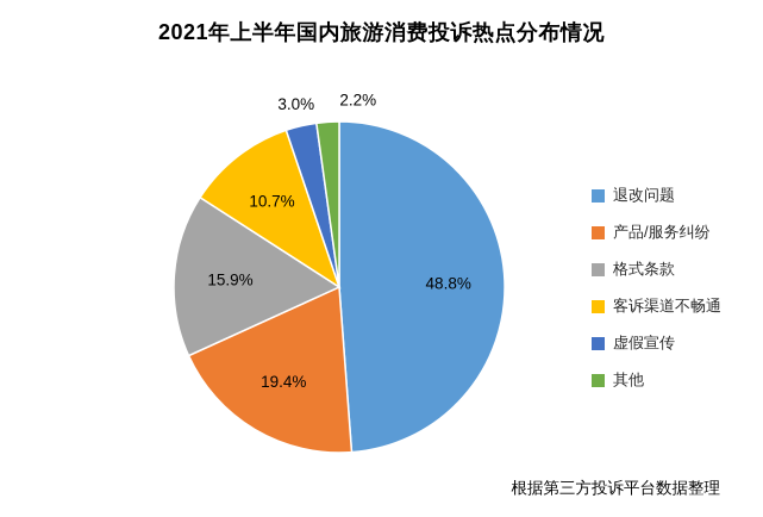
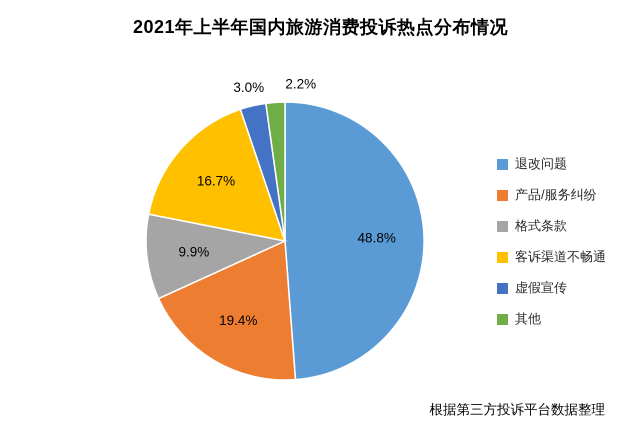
格式条款: 15.9% -> 9.9%
客诉渠道不畅通: 10.7% -> 16.7%
